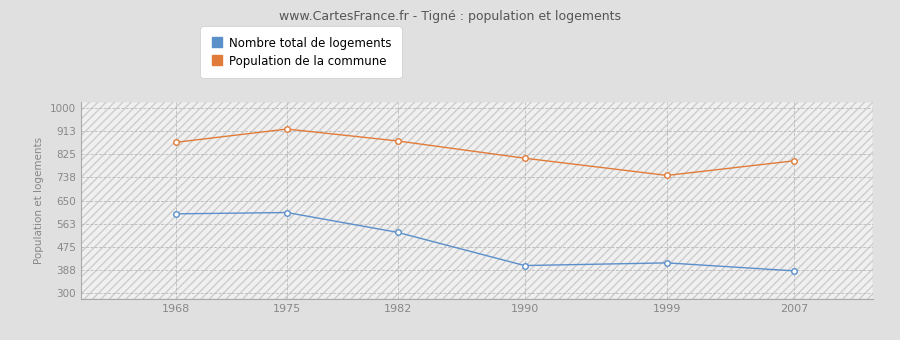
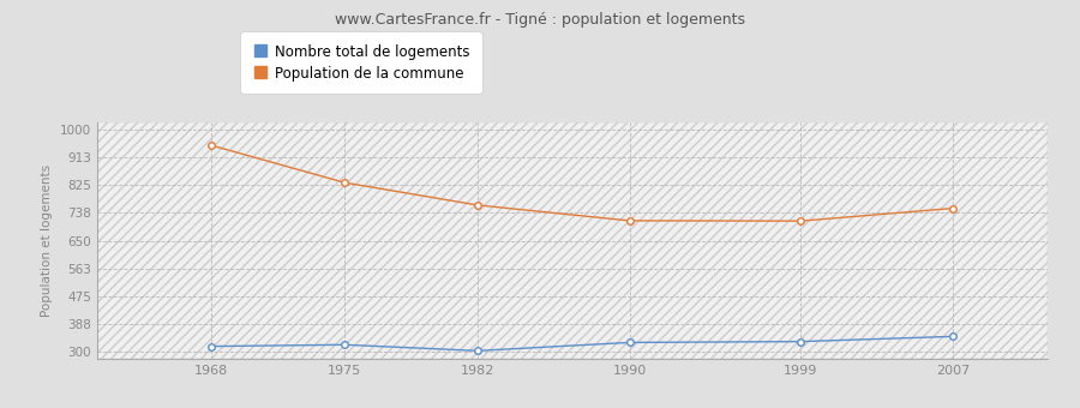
Nombre total de logements/1968: 600 -> 318
Population de la commune/1968: 870 -> 950
Nombre total de logements/1975: 605 -> 323
Population de la commune/1975: 920 -> 833
Nombre total de logements/1982: 530 -> 304
Population de la commune/1982: 875 -> 762
Nombre total de logements/1990: 405 -> 330
Population de la commune/1990: 810 -> 713
Nombre total de logements/1999: 415 -> 333
Population de la commune/1999: 745 -> 712
Nombre total de logements/2007: 385 -> 349
Population de la commune/2007: 800 -> 752
